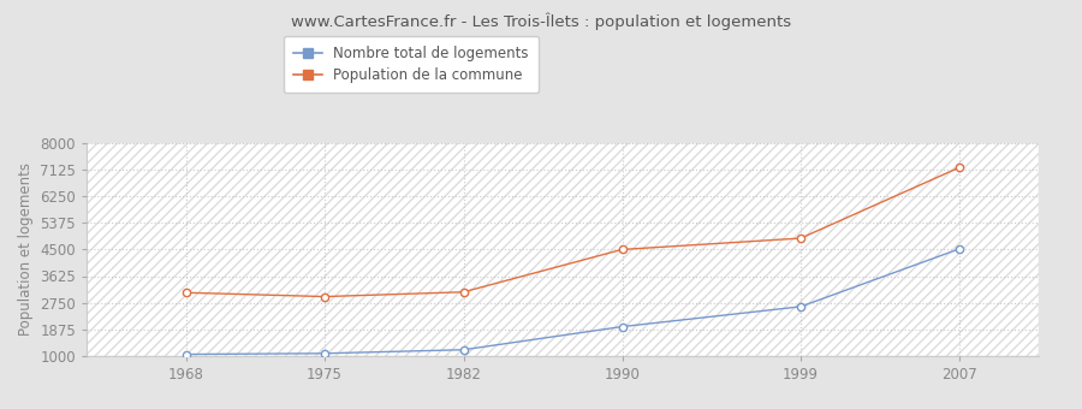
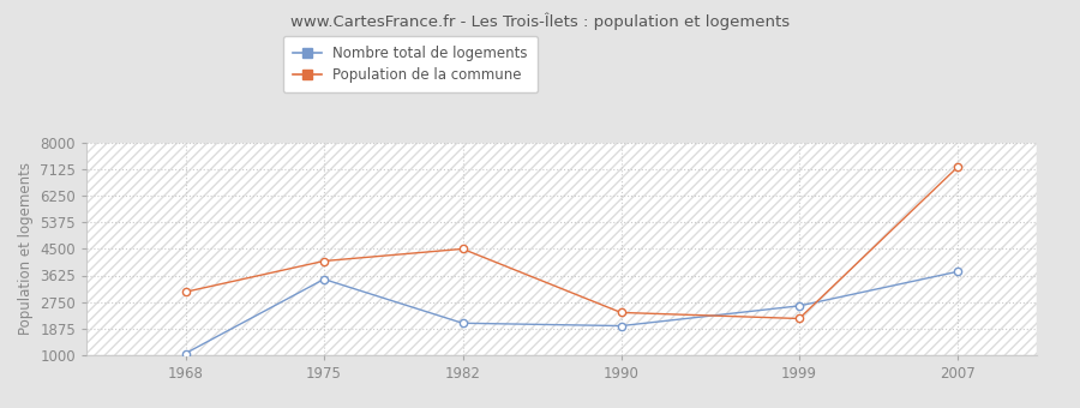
Nombre total de logements/1975: 1080 -> 3500
Population de la commune/1975: 2950 -> 4100
Nombre total de logements/1982: 1200 -> 2050
Population de la commune/1982: 3100 -> 4500
Population de la commune/1990: 4500 -> 2400
Population de la commune/1999: 4870 -> 2200
Nombre total de logements/2007: 4520 -> 3750
